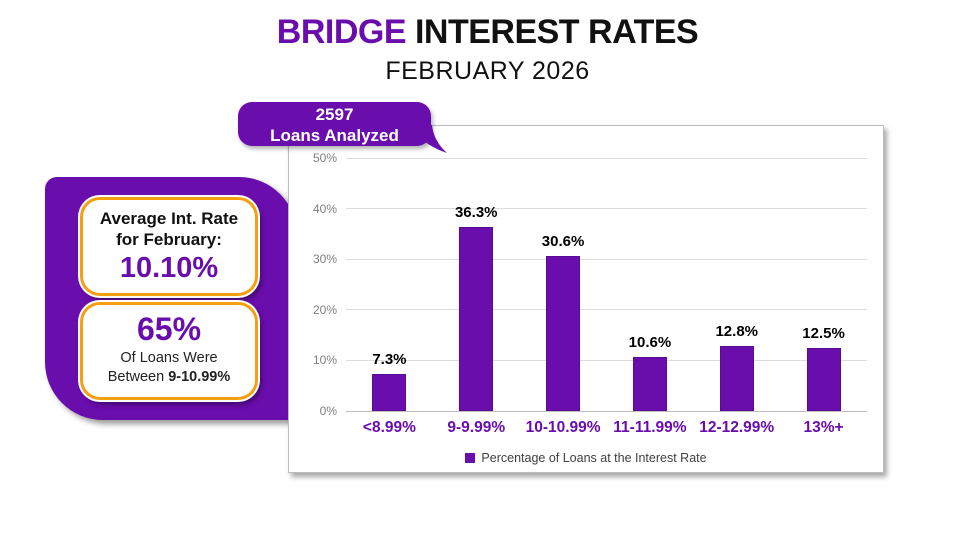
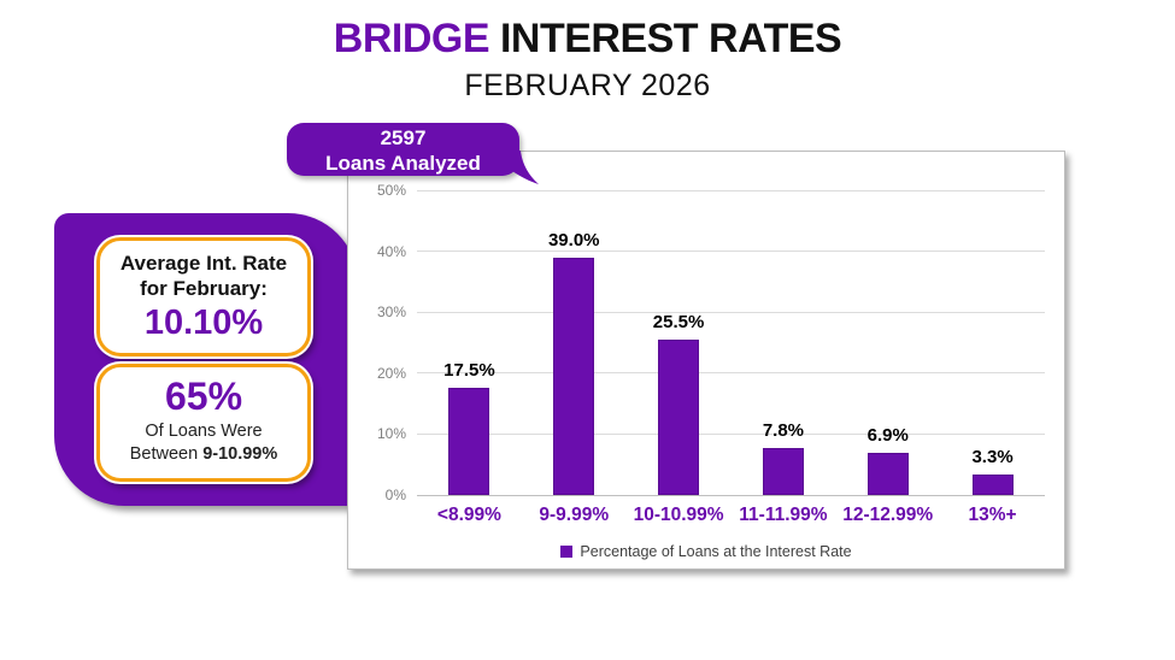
<8.99%: 7.3% -> 17.5%
9-9.99%: 36.3% -> 39.0%
10-10.99%: 30.6% -> 25.5%
11-11.99%: 10.6% -> 7.8%
12-12.99%: 12.8% -> 6.9%
13%+: 12.5% -> 3.3%
